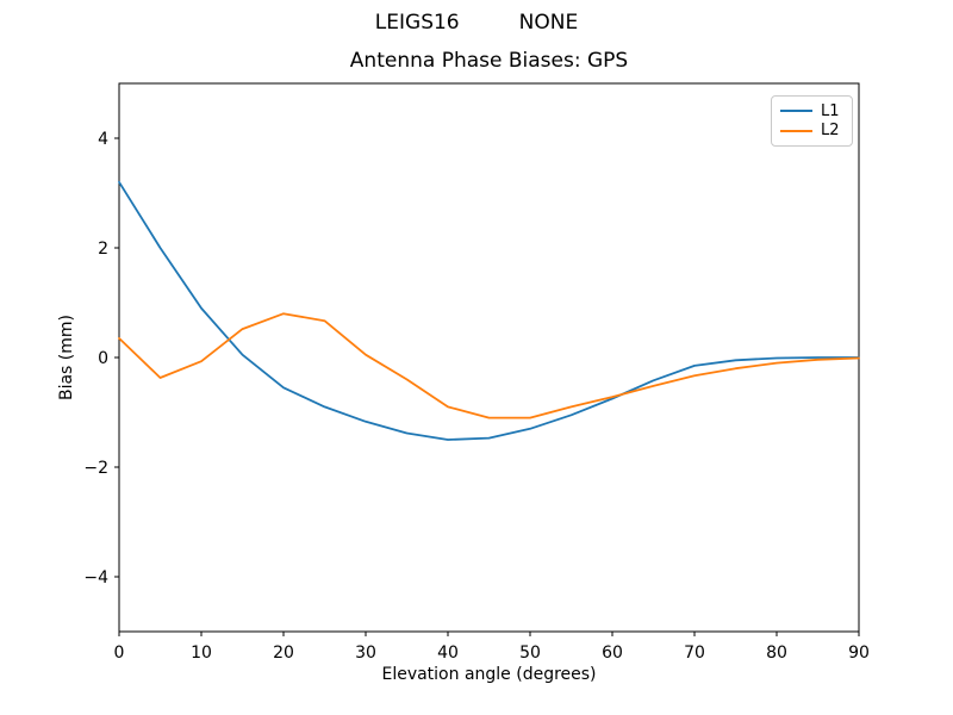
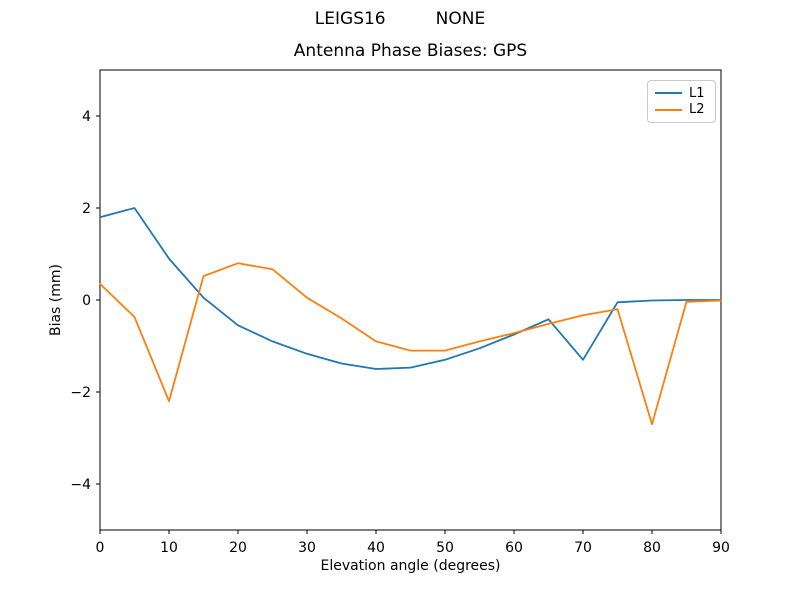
L1/0: 3.2 -> 1.8
L2/10: -0.1 -> -2.2
L1/70: -0.1 -> -1.3
L2/80: -0.1 -> -2.7
